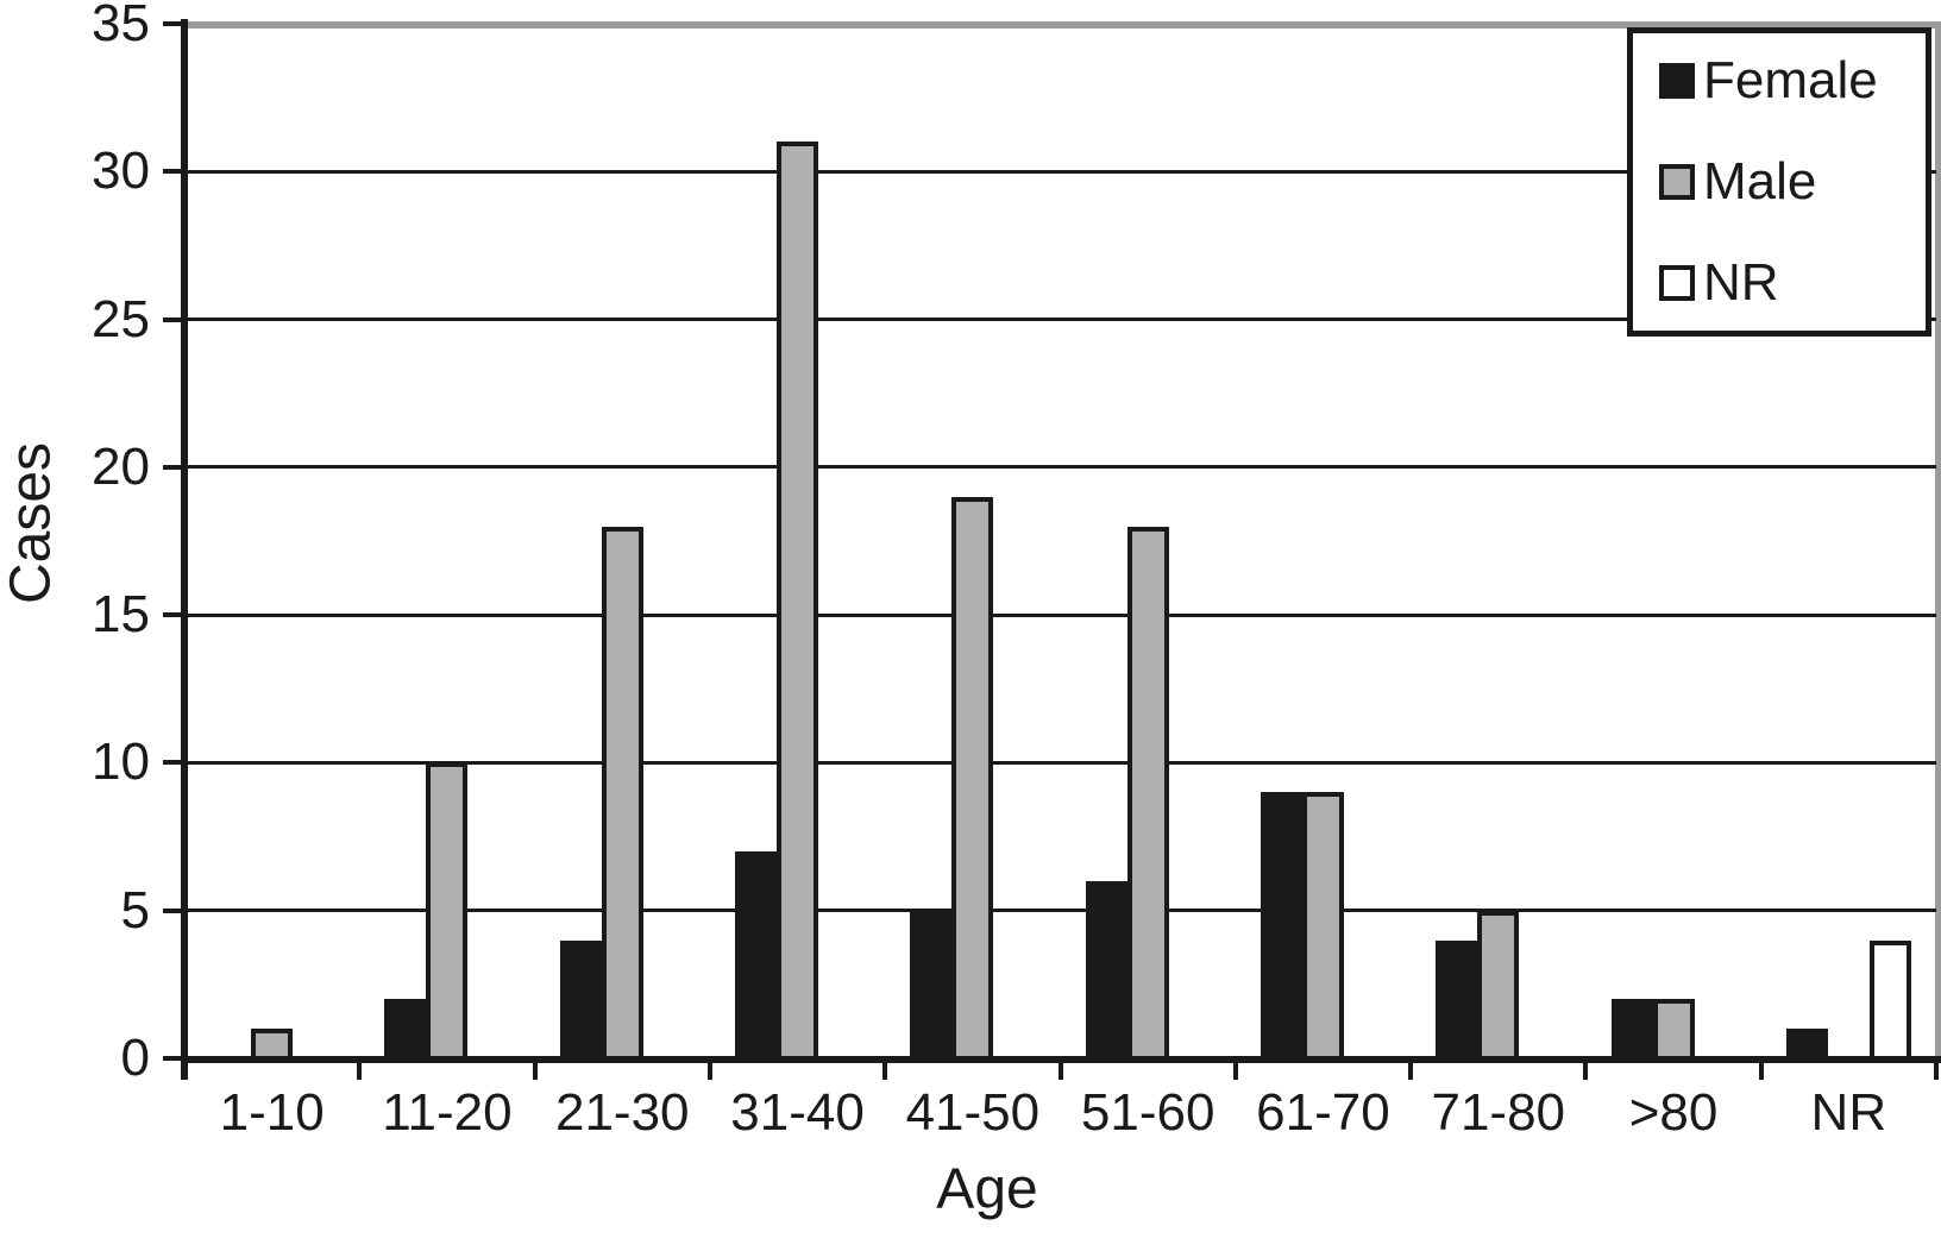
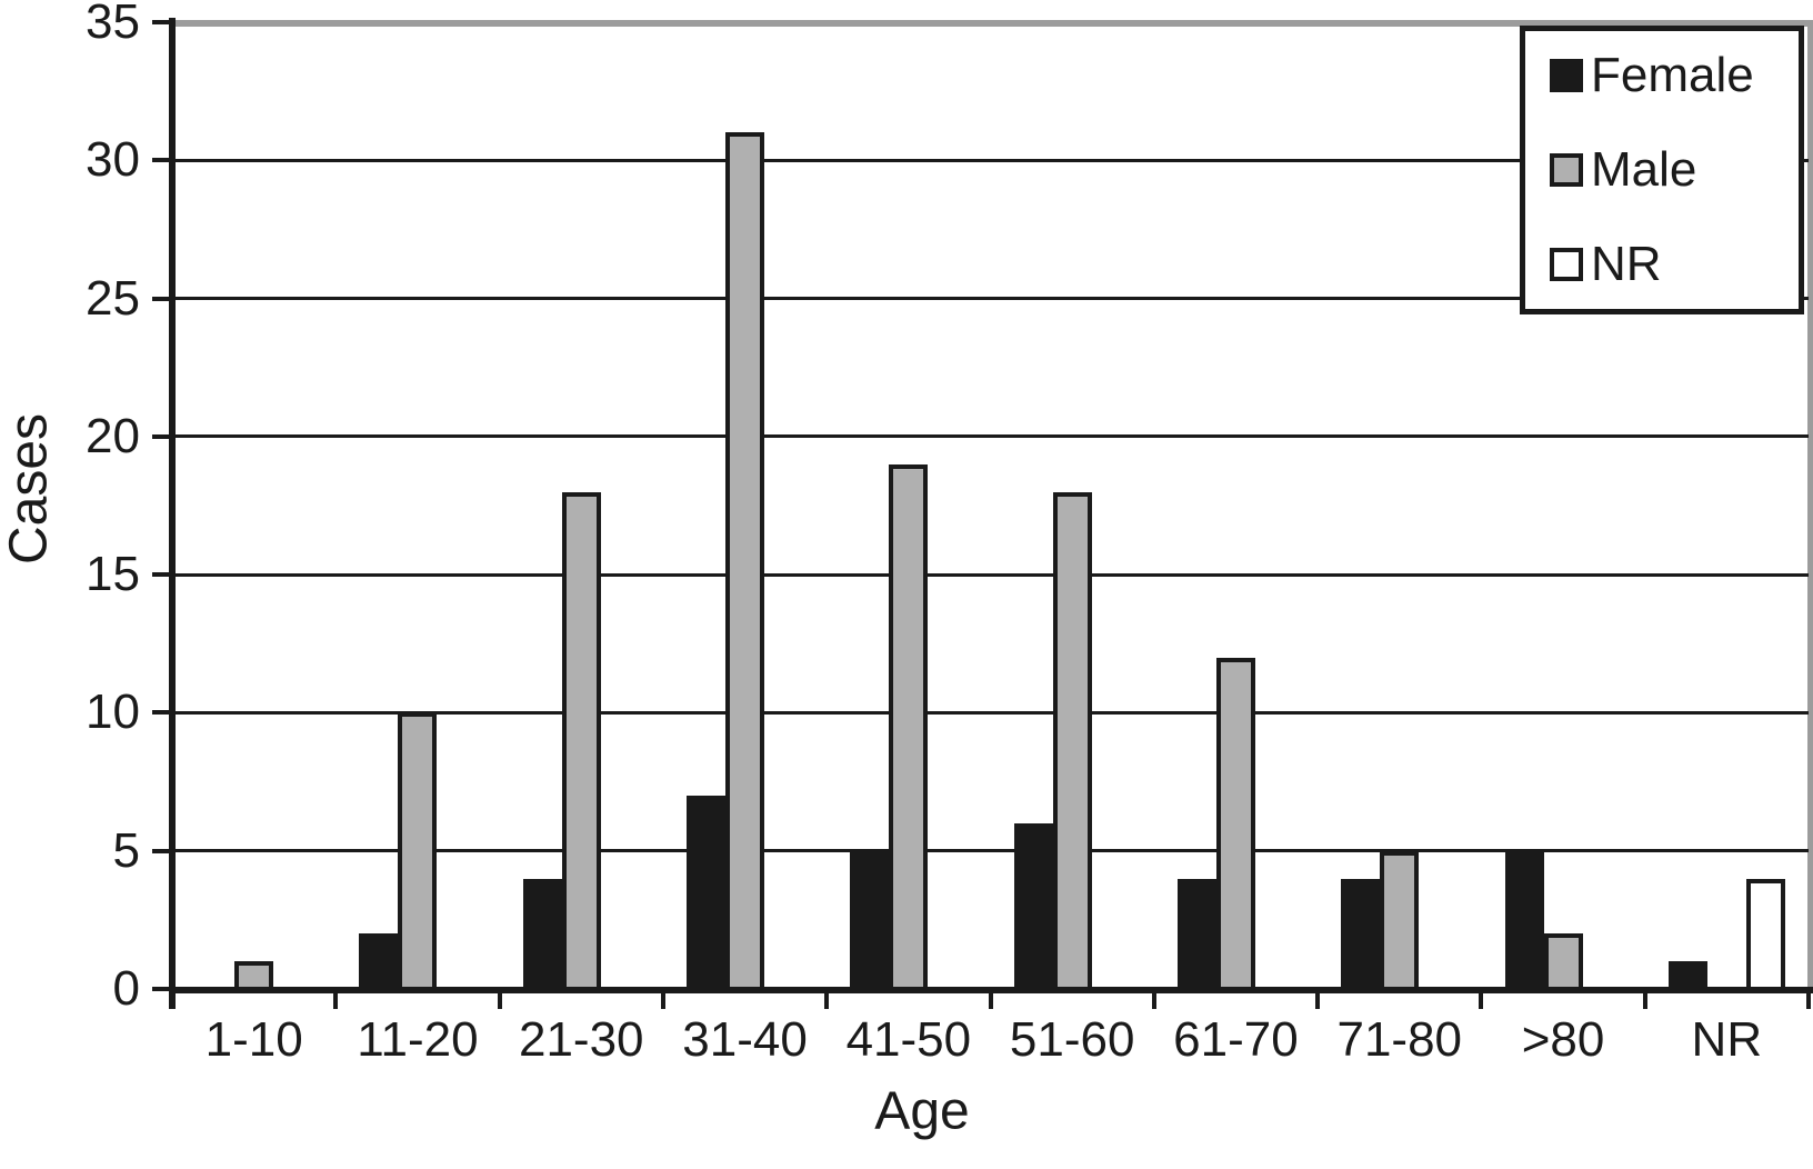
Female/61-70: 9 -> 4
Male/61-70: 9 -> 12
Female/>80: 2 -> 5
